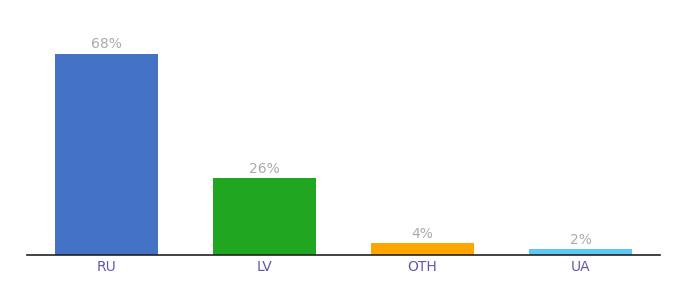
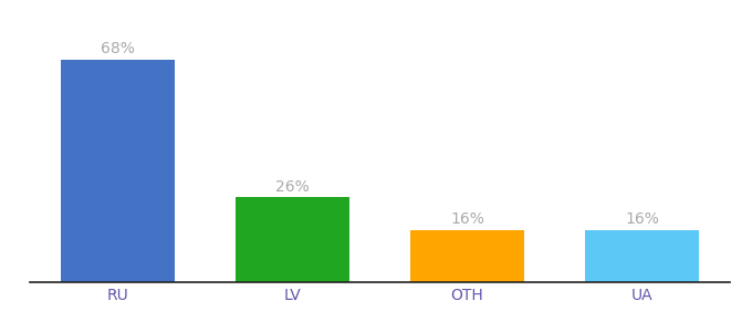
OTH: 4% -> 16%
UA: 2% -> 16%
